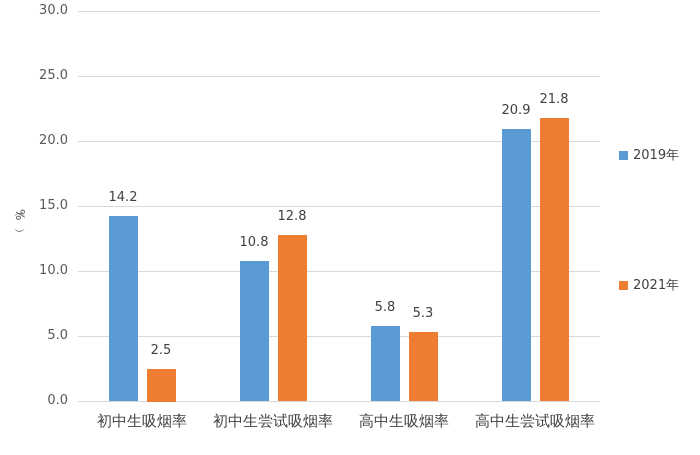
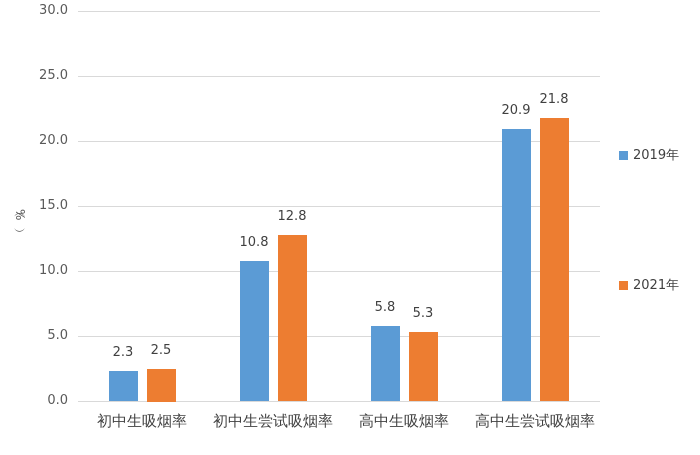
2019年/初中生吸烟率: 14.2 -> 2.3
